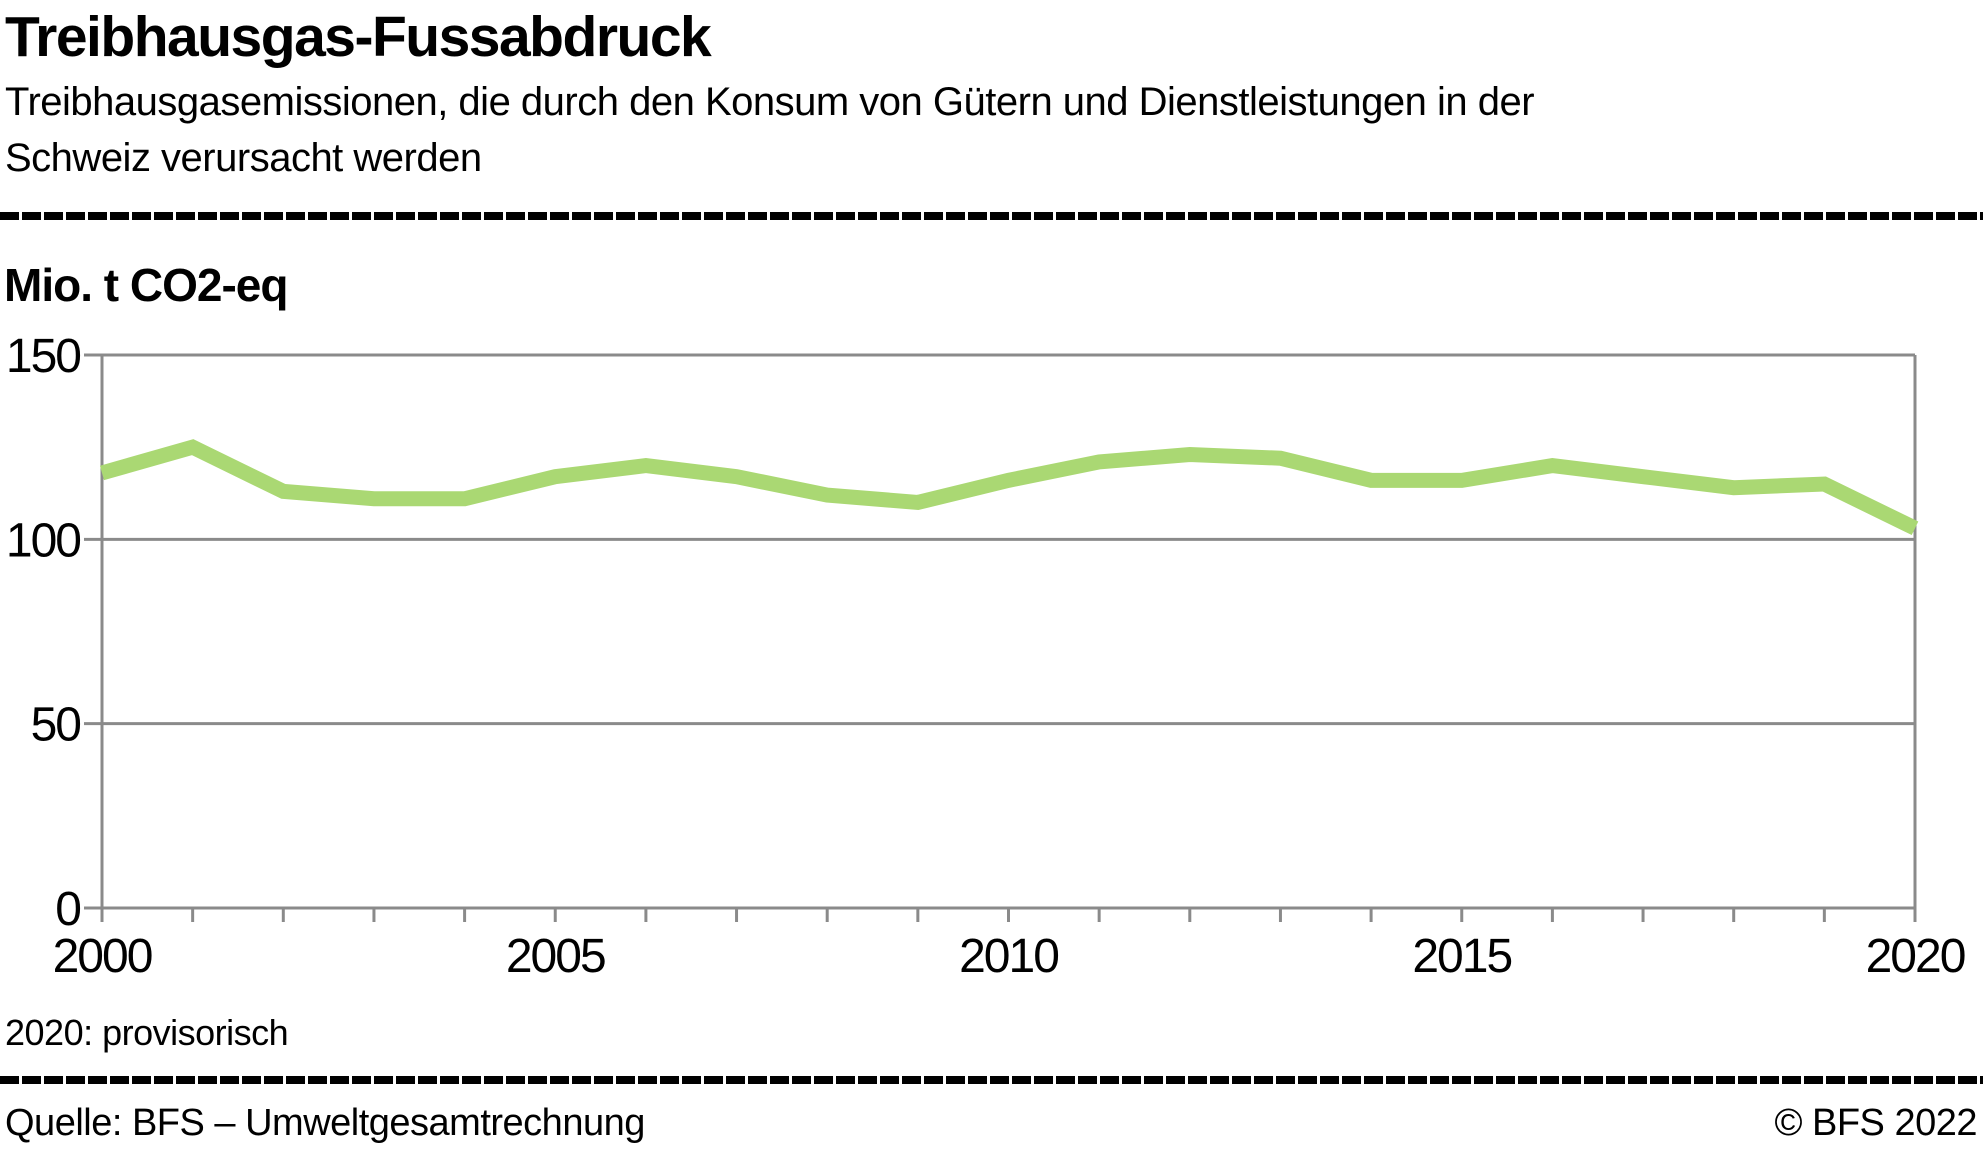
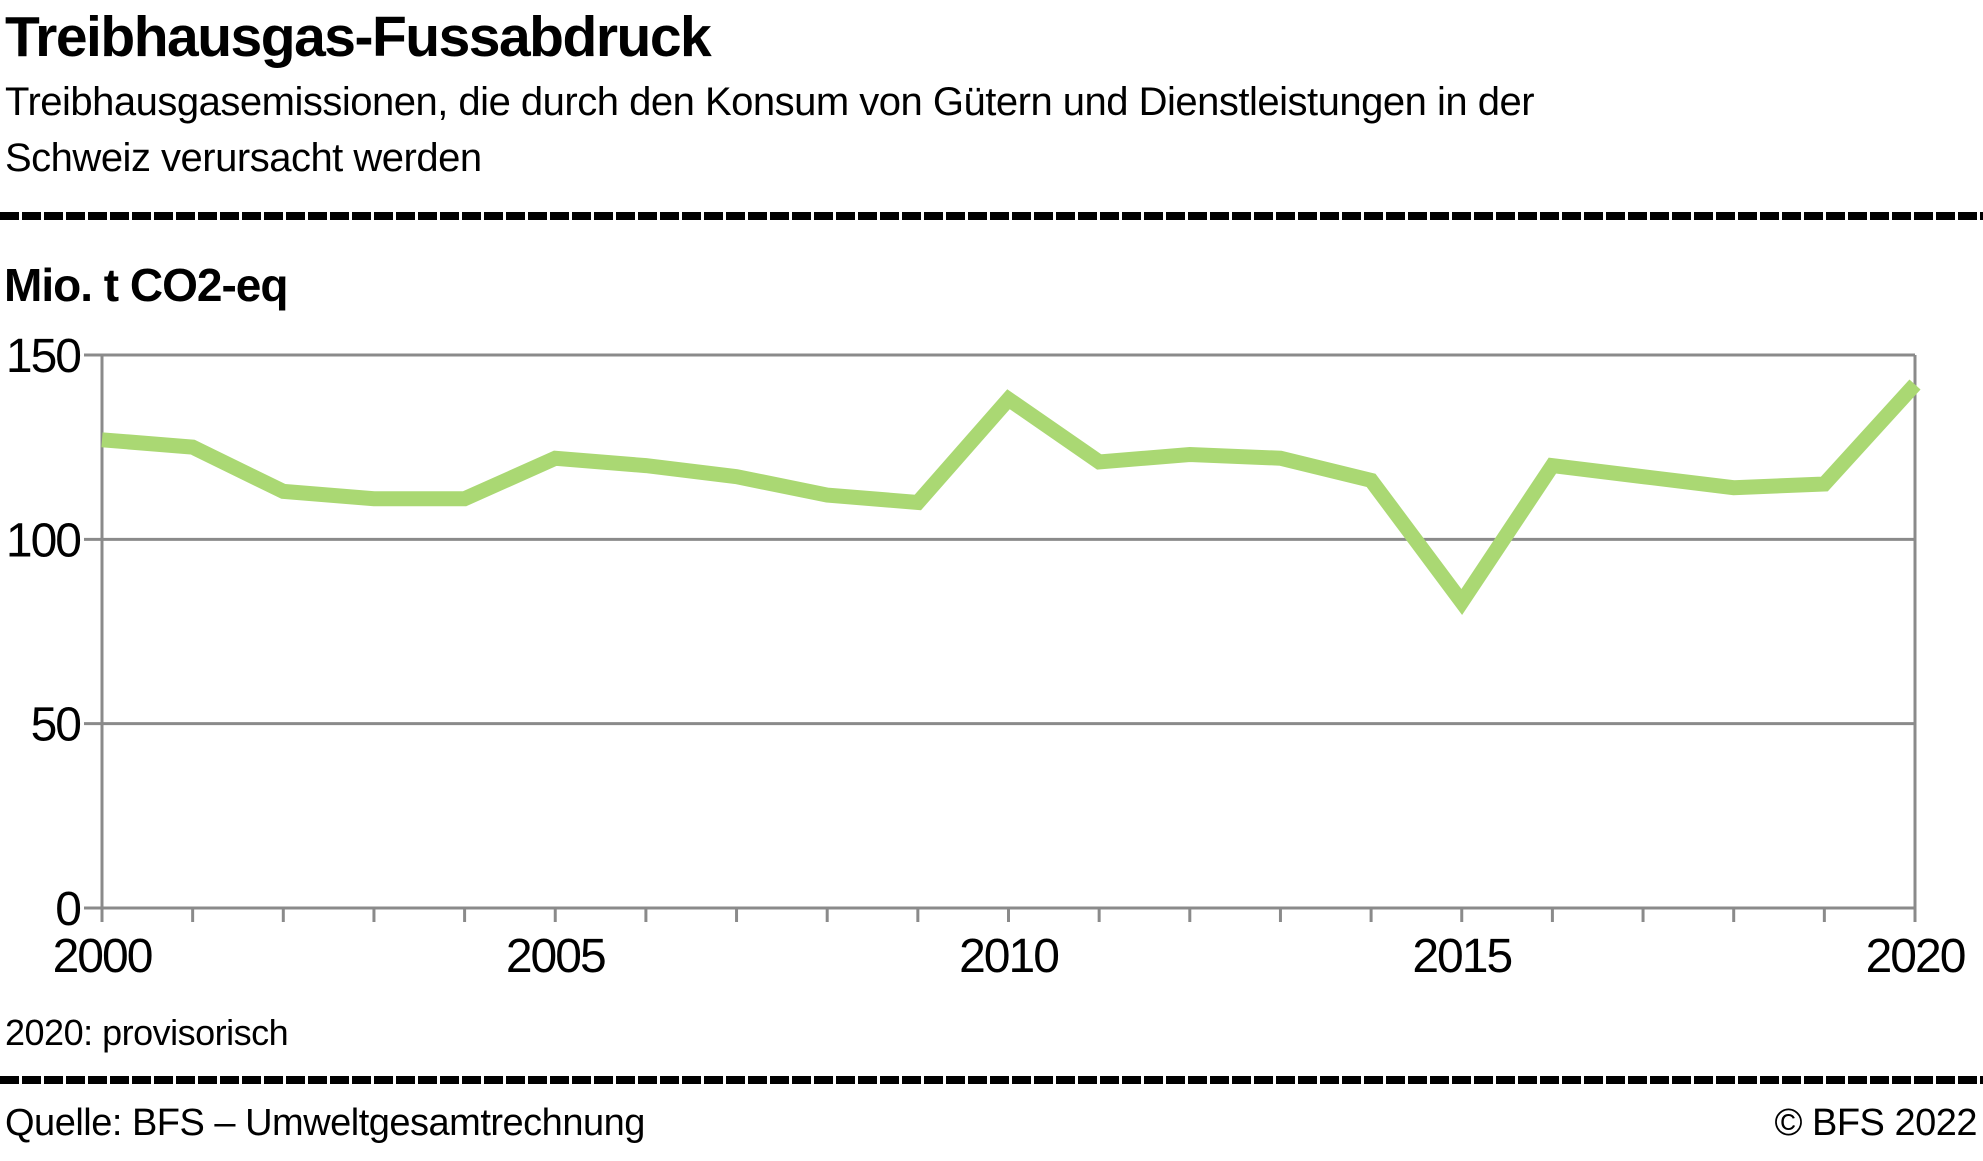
2000: 118 -> 127
2005: 117 -> 122
2010: 116 -> 138
2015: 116 -> 83
2020: 103 -> 142
